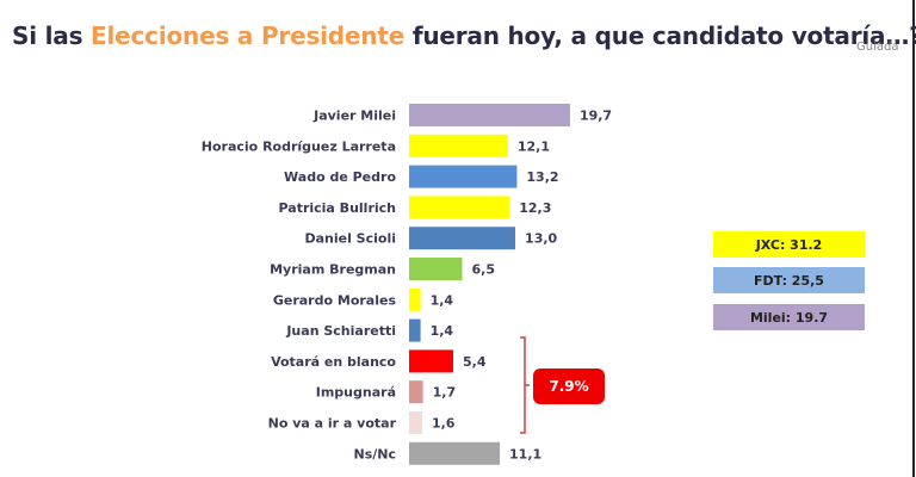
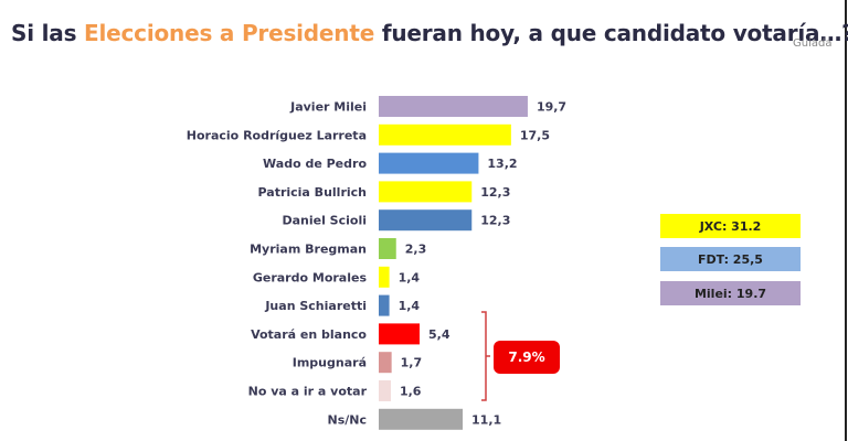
Horacio Rodríguez Larreta: 12,1 -> 17,5
Daniel Scioli: 13,0 -> 12,3
Myriam Bregman: 6,5 -> 2,3
